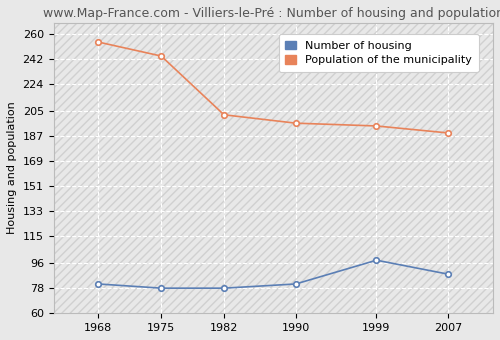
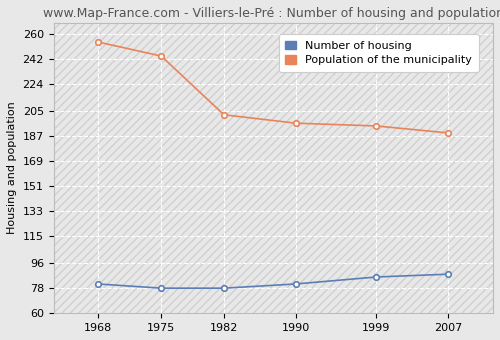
Number of housing/1999: 98 -> 86
